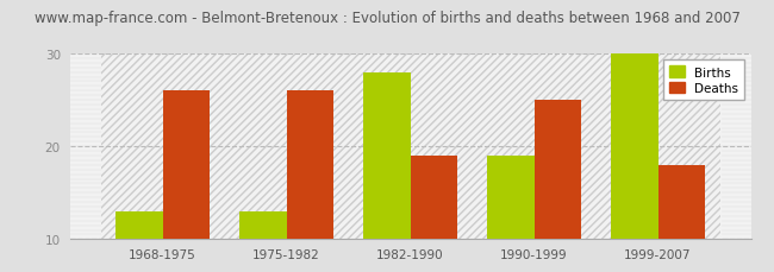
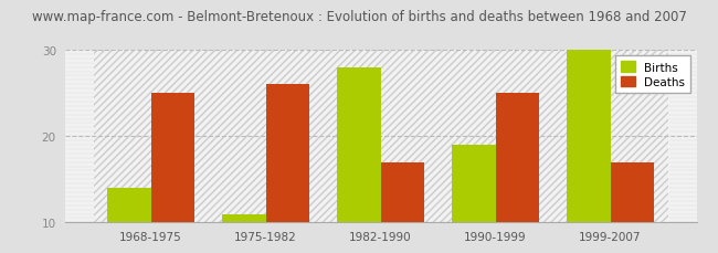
Births/1968-1975: 13 -> 14
Deaths/1968-1975: 26 -> 25
Births/1975-1982: 13 -> 11
Deaths/1982-1990: 19 -> 17
Deaths/1999-2007: 18 -> 17
